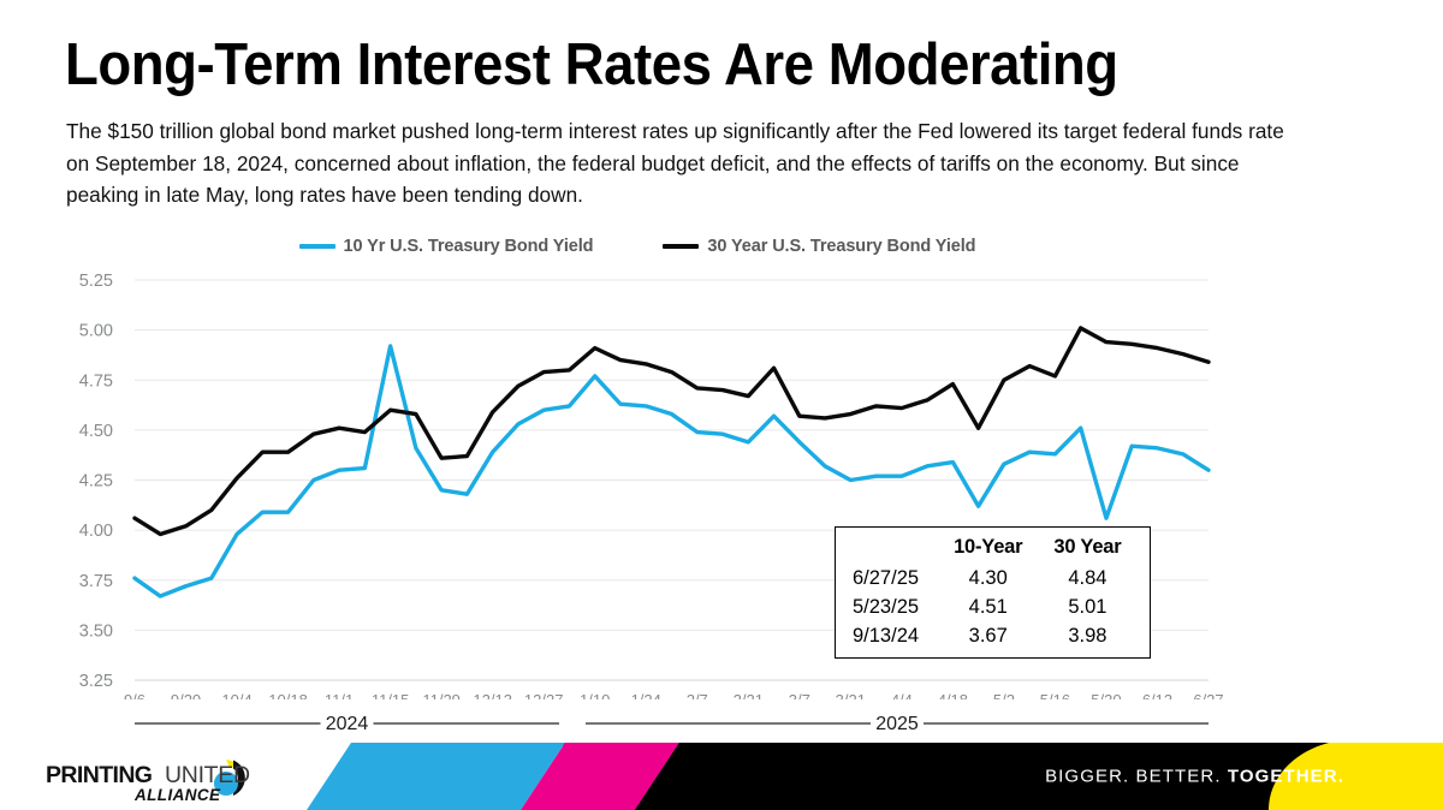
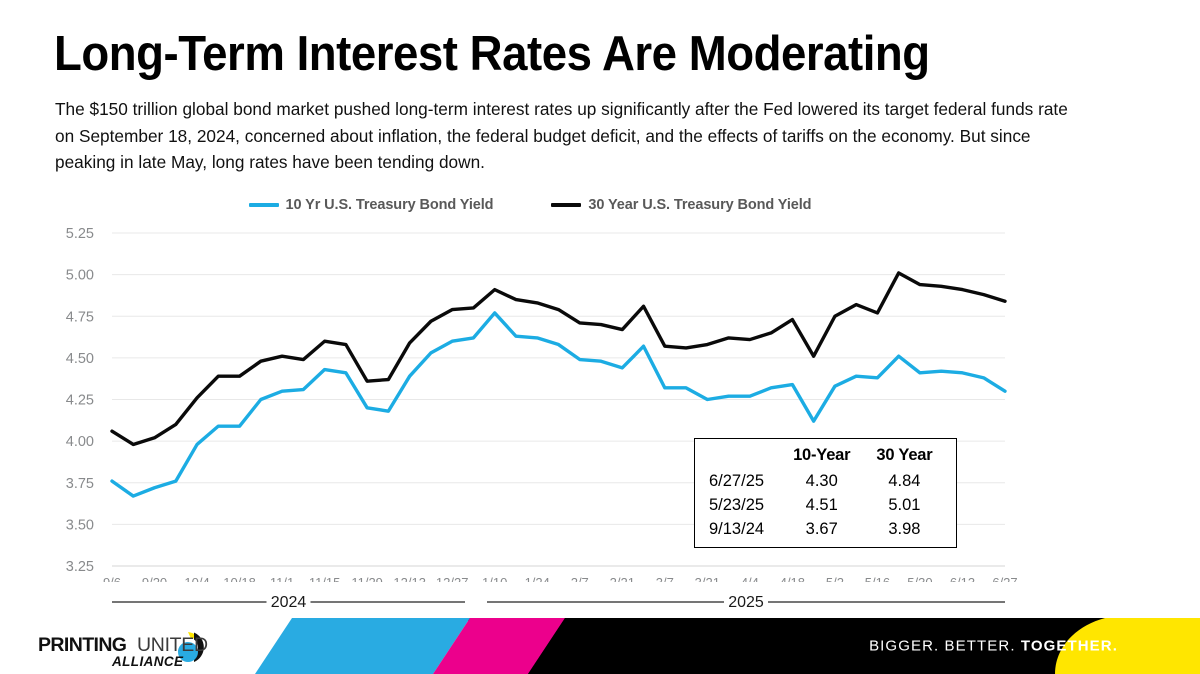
10 Yr U.S. Treasury Bond Yield/11/15: 4.92 -> 4.43
10 Yr U.S. Treasury Bond Yield/3/7: 4.44 -> 4.32
10 Yr U.S. Treasury Bond Yield/5/30: 4.06 -> 4.41
